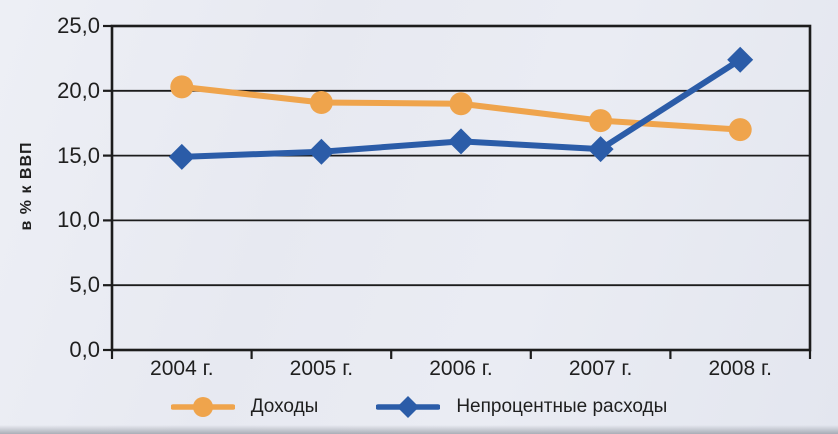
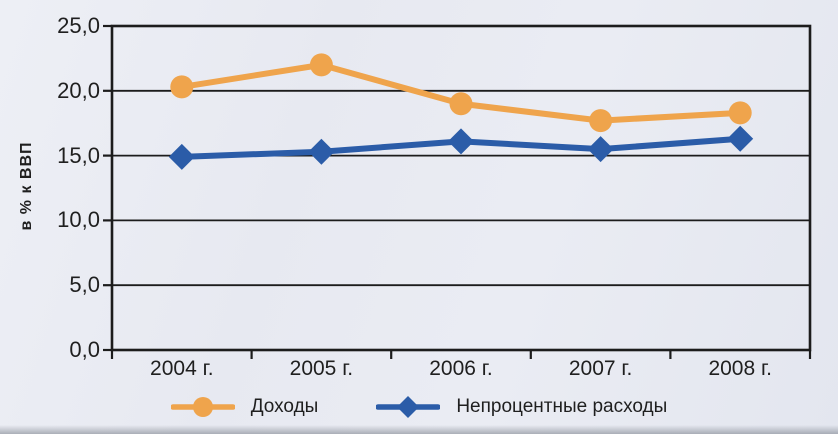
Доходы/2005 г.: 19,1 -> 22,0
Доходы/2008 г.: 17,0 -> 18,3
Непроцентные расходы/2008 г.: 22,4 -> 16,3
